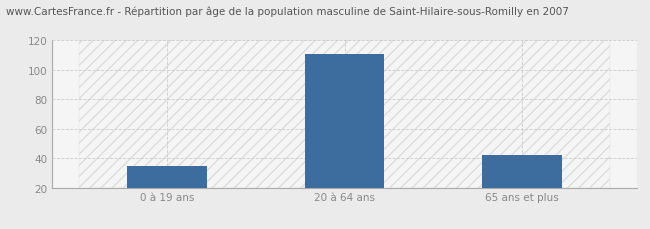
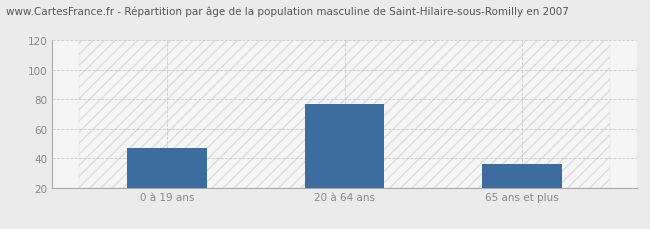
0 à 19 ans: 35 -> 47
20 à 64 ans: 111 -> 77
65 ans et plus: 42 -> 36
